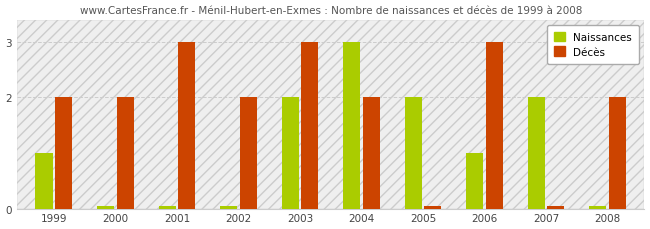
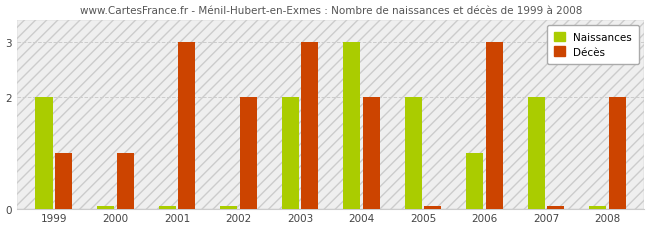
Naissances/1999: 1 -> 2
Décès/1999: 2 -> 1
Décès/2000: 2 -> 1
